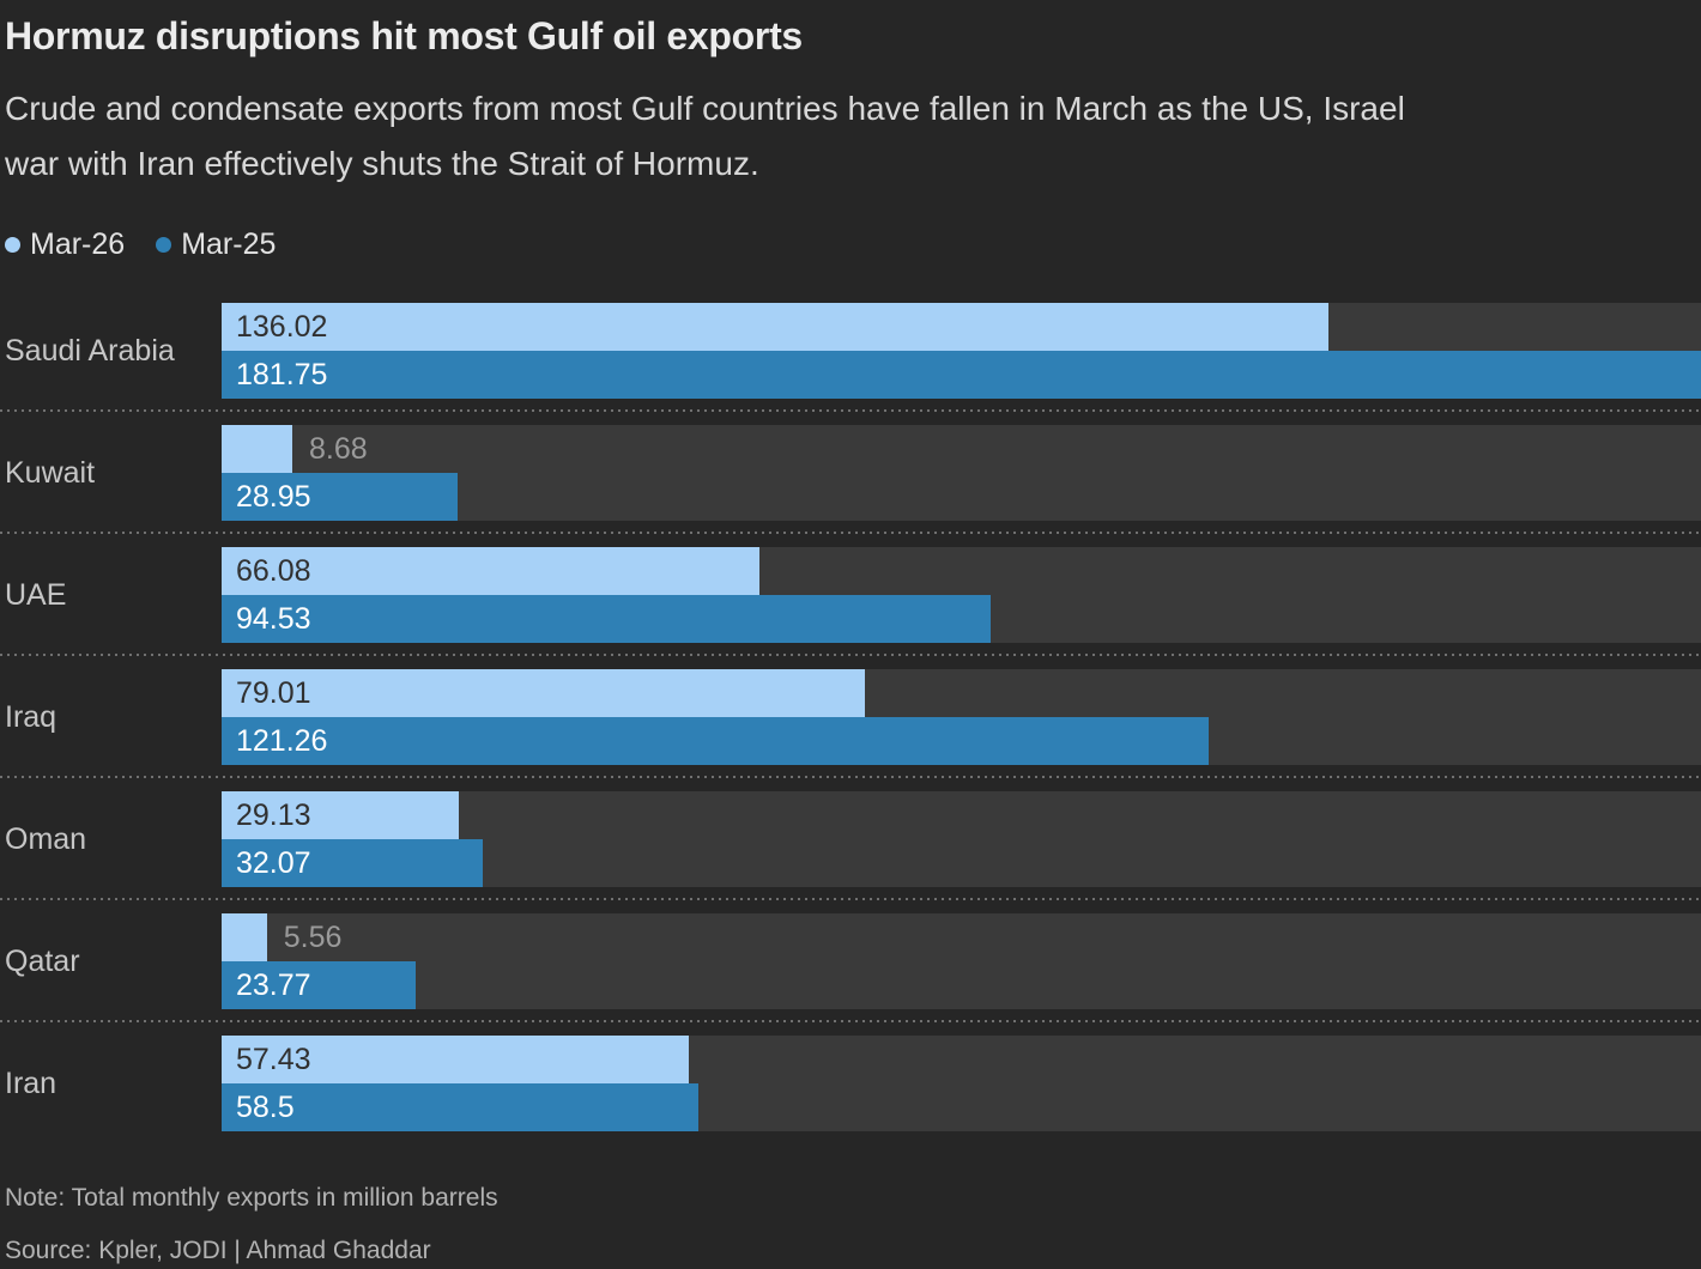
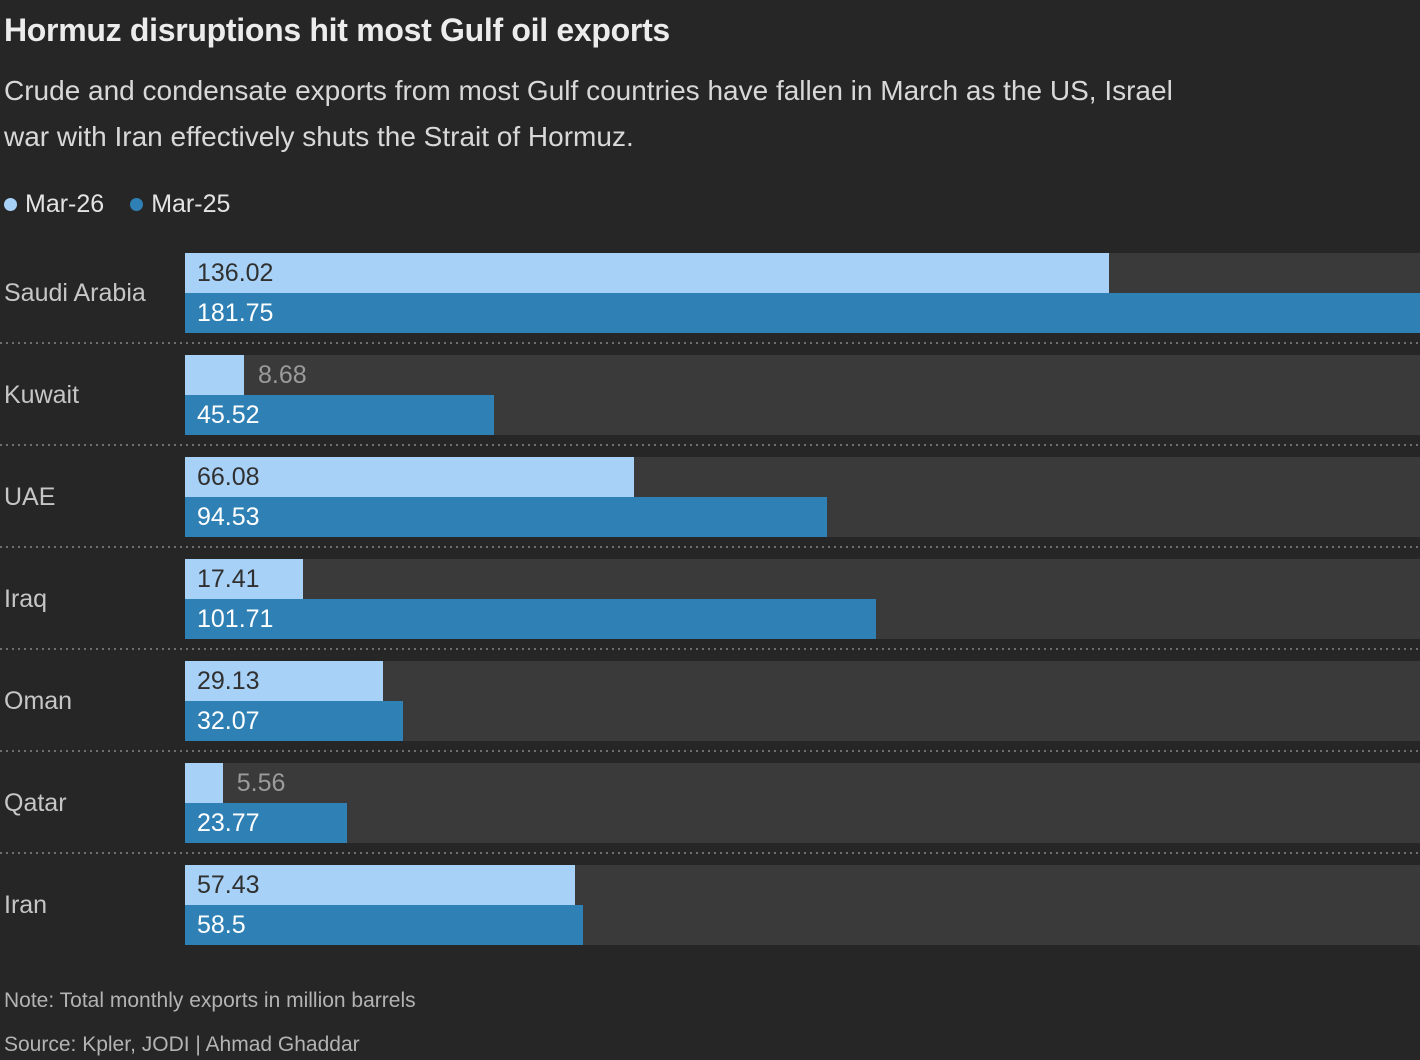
Mar-25/Kuwait: 28.95 -> 45.52
Mar-26/Iraq: 79.01 -> 17.41
Mar-25/Iraq: 121.26 -> 101.71
